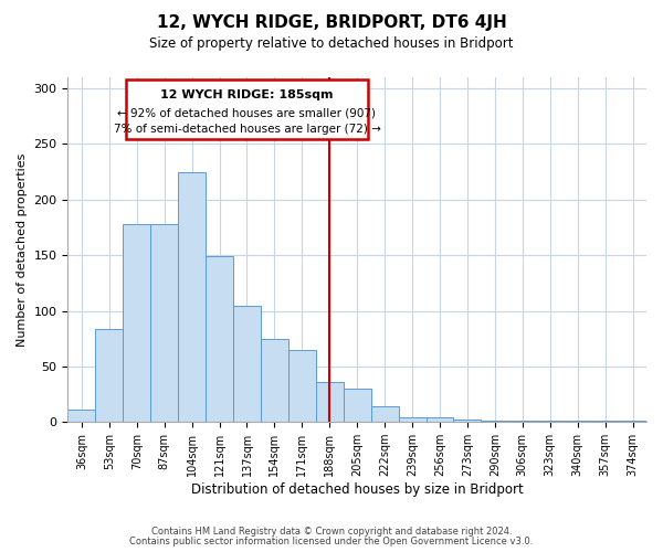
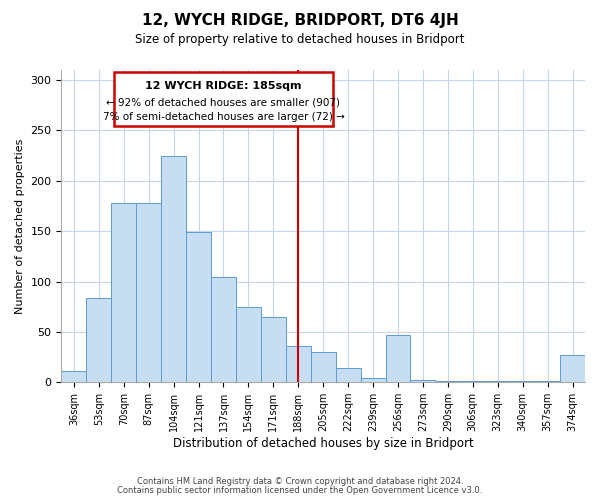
256sqm: 4 -> 47
374sqm: 1 -> 27
